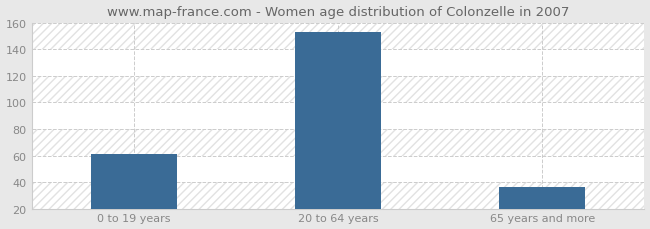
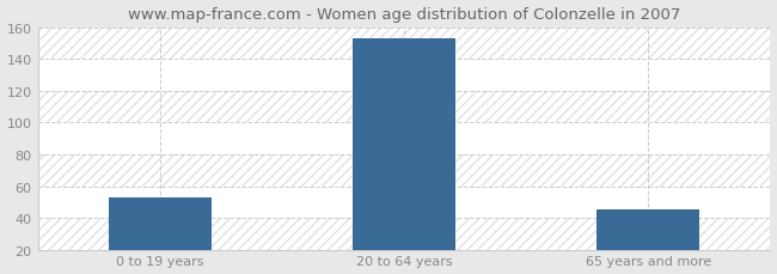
0 to 19 years: 61 -> 53
65 years and more: 36 -> 45
